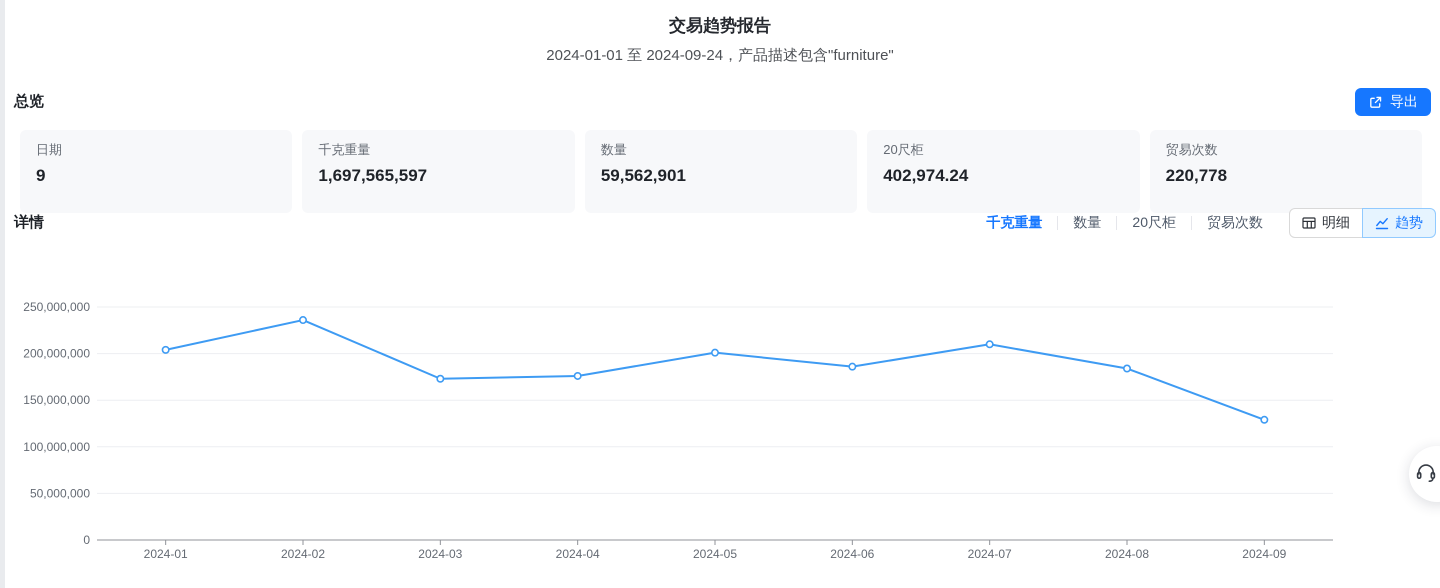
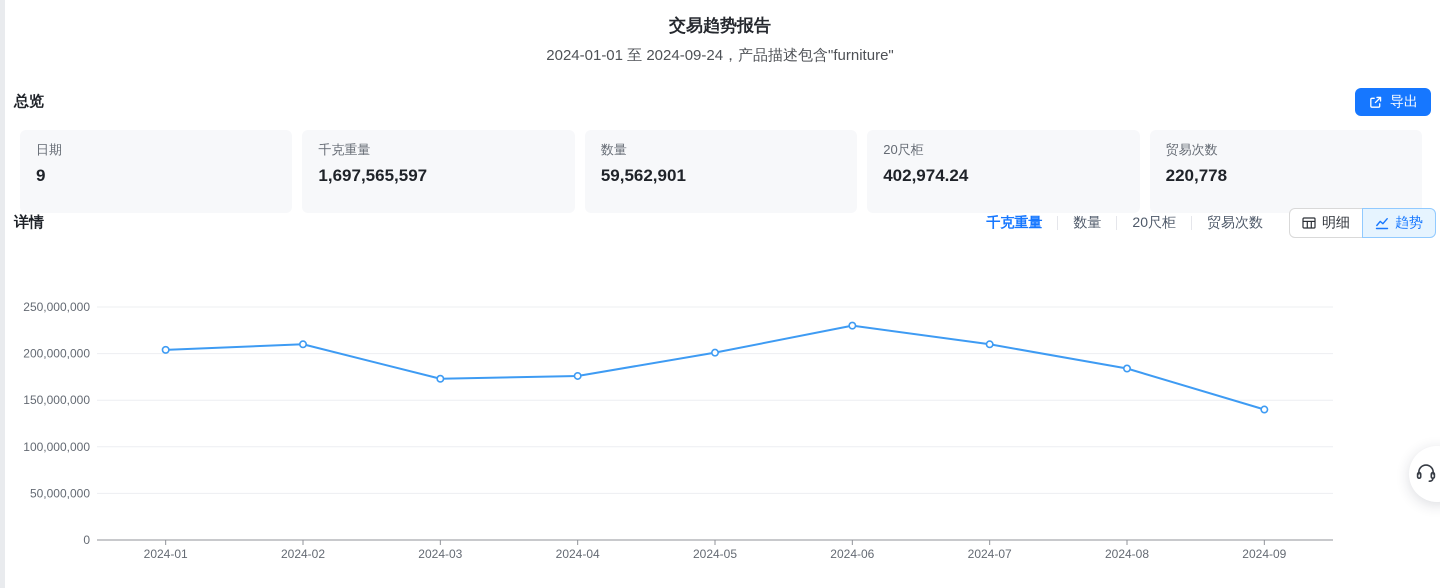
2024-02: 240000000 -> 210000000
2024-06: 190000000 -> 230000000
2024-09: 130000000 -> 140000000
